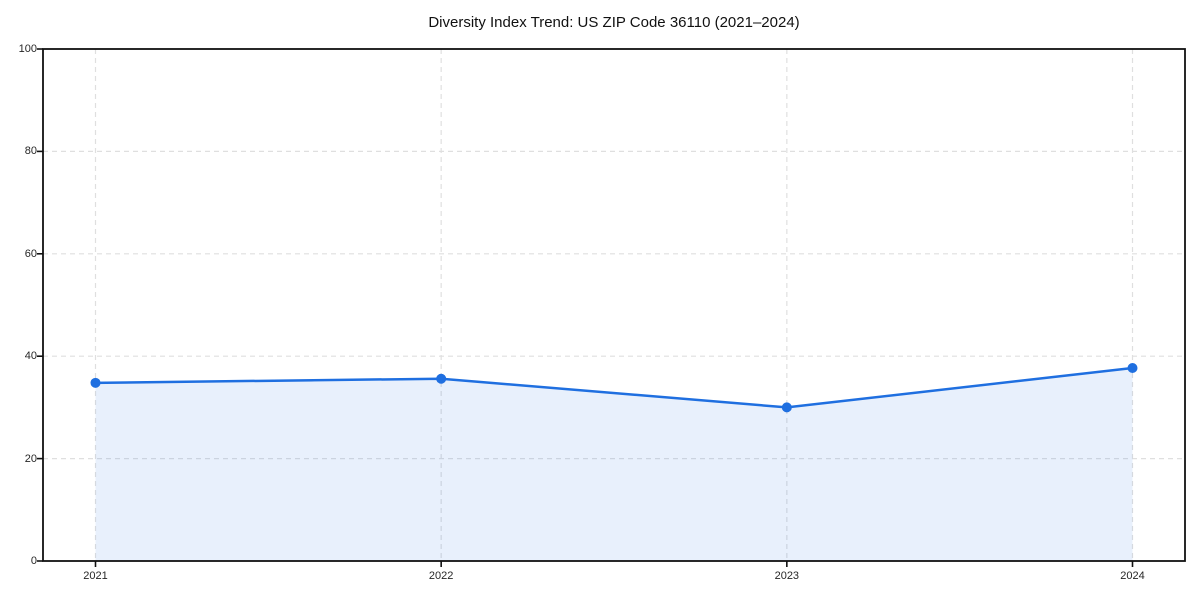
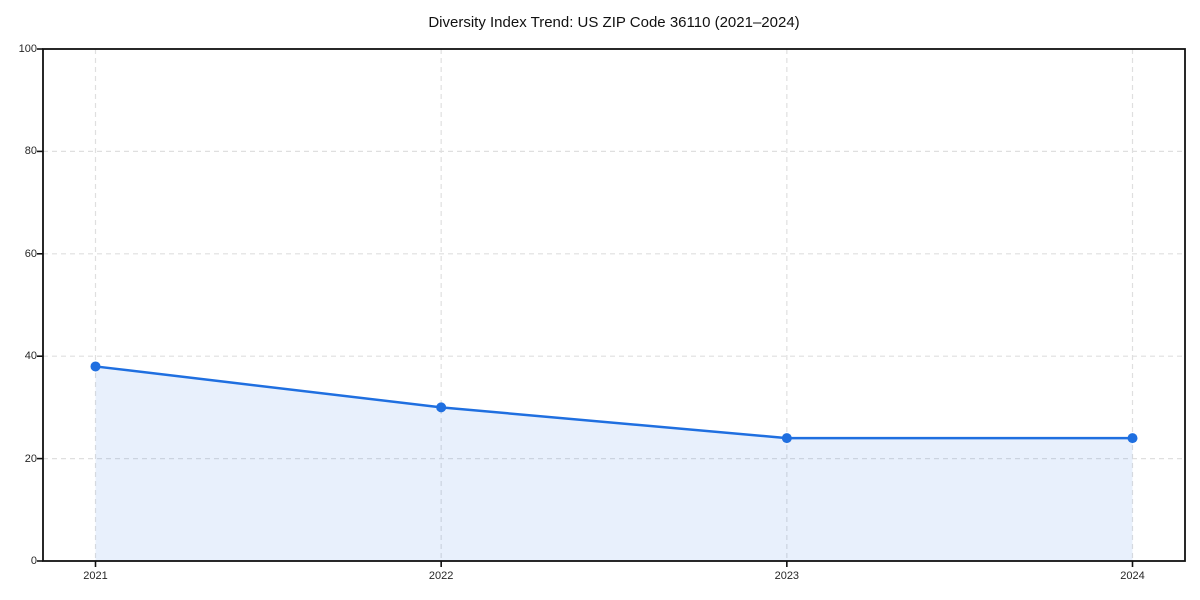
2021: 35 -> 38
2022: 36 -> 30
2023: 30 -> 24
2024: 38 -> 24
